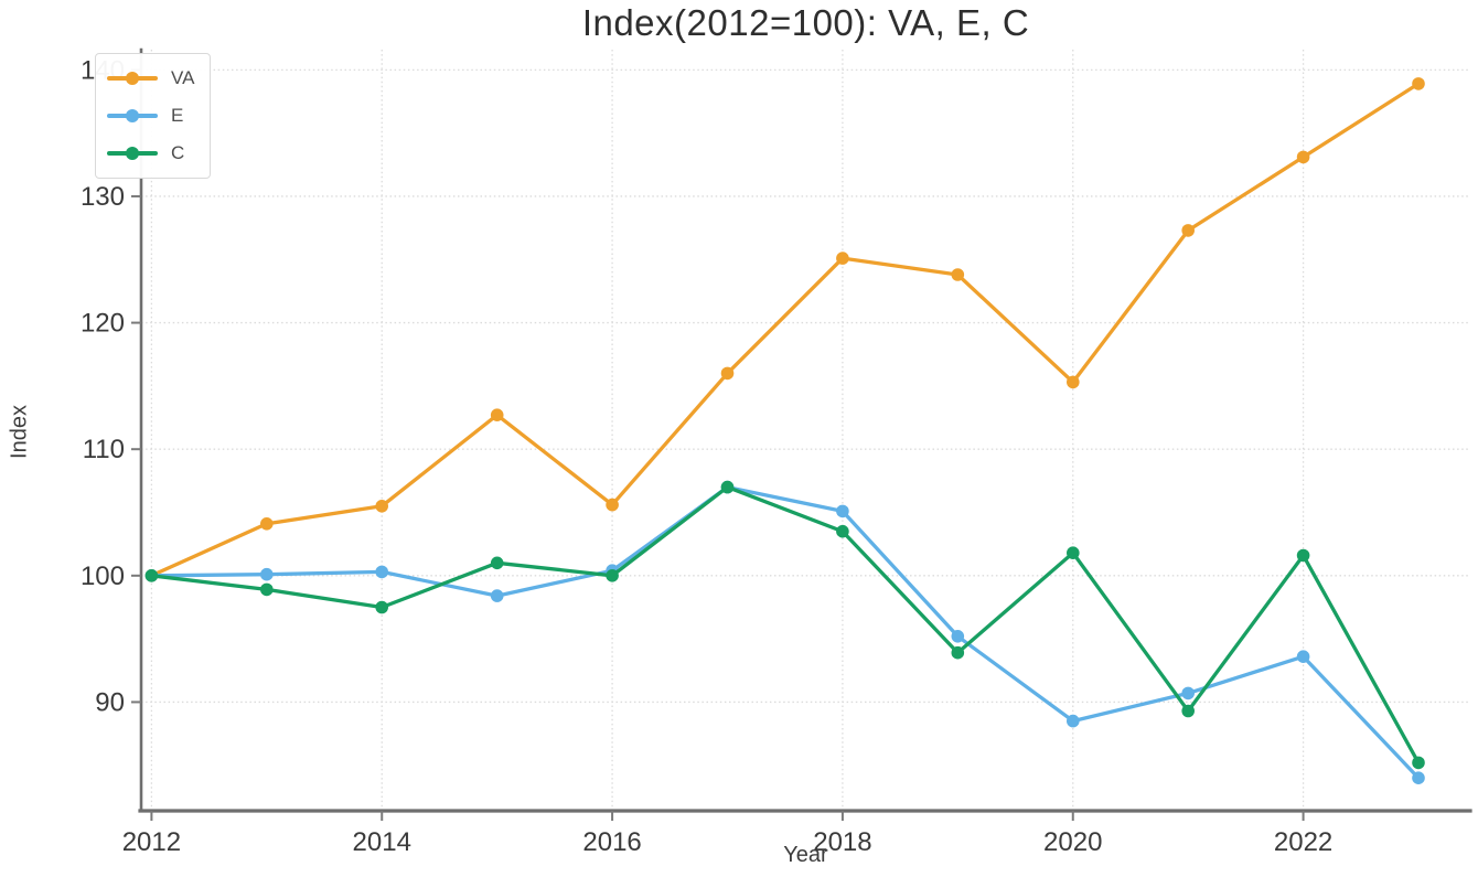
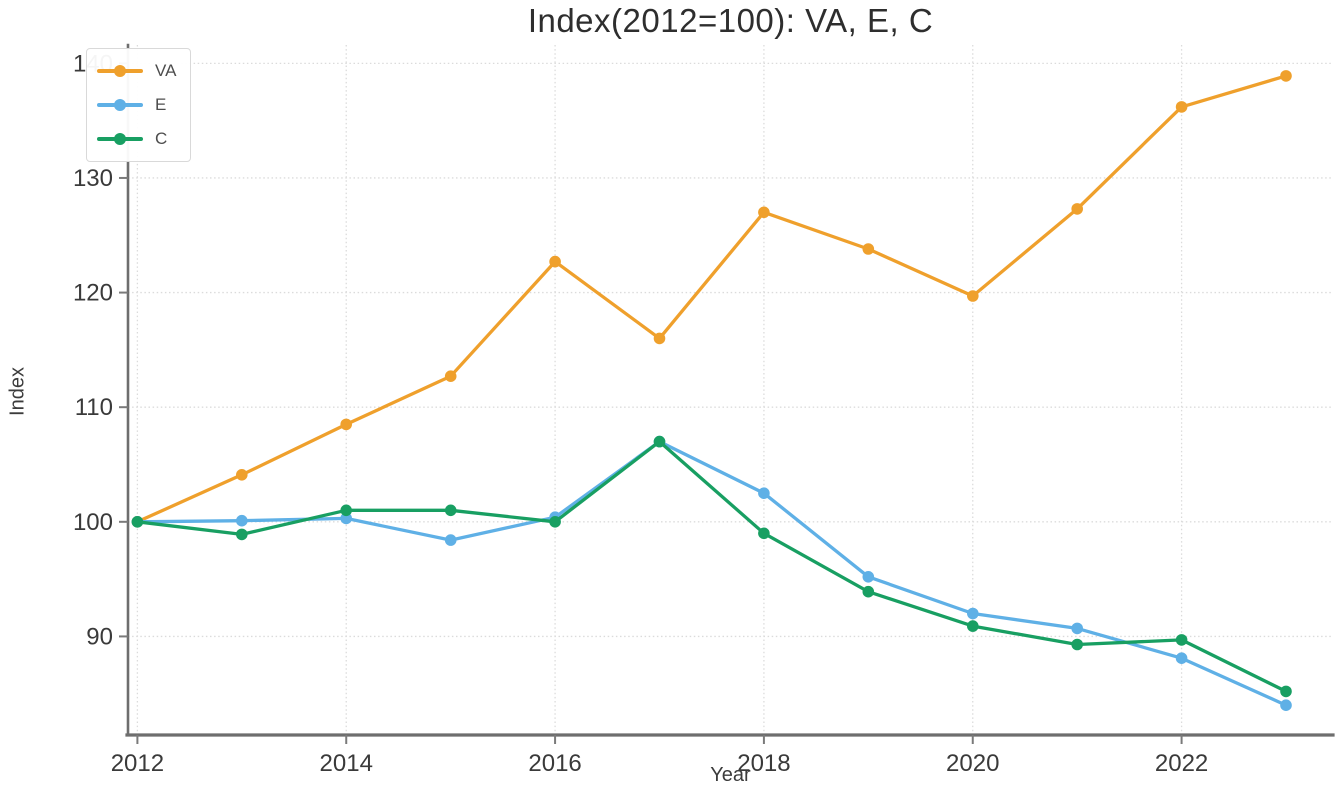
VA/2014: 105.5 -> 108.5
C/2014: 97.5 -> 101.0
VA/2016: 105.6 -> 122.7
VA/2018: 125.1 -> 127.0
E/2018: 105.1 -> 102.5
C/2018: 103.5 -> 99.0
VA/2020: 115.3 -> 119.7
E/2020: 88.5 -> 92.0
C/2020: 101.8 -> 90.9
VA/2022: 133.1 -> 136.2
E/2022: 93.6 -> 88.1
C/2022: 101.6 -> 89.7
